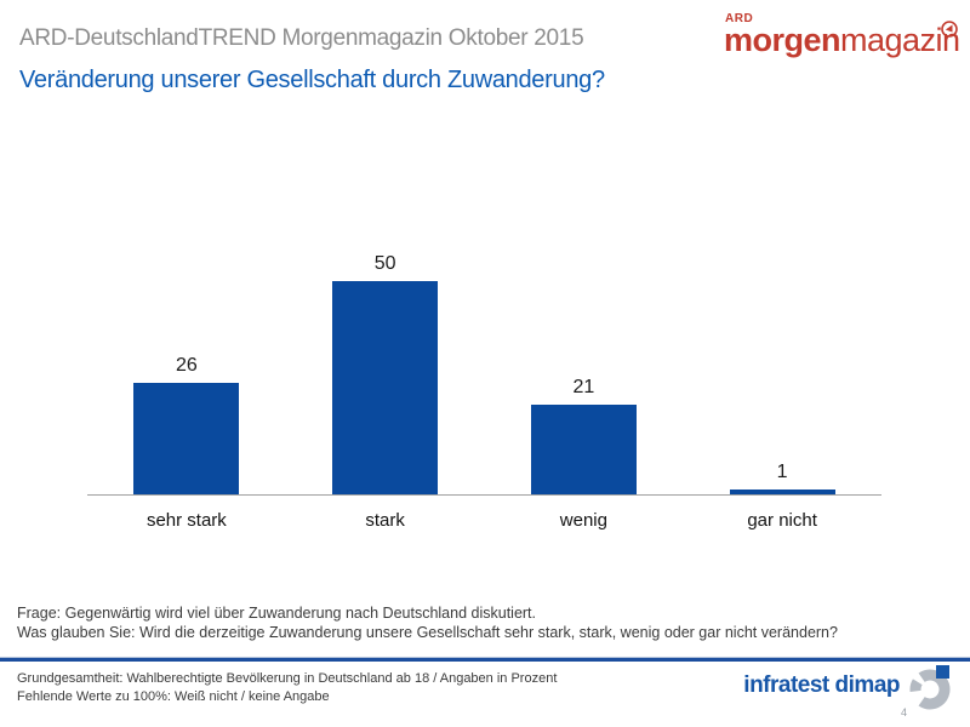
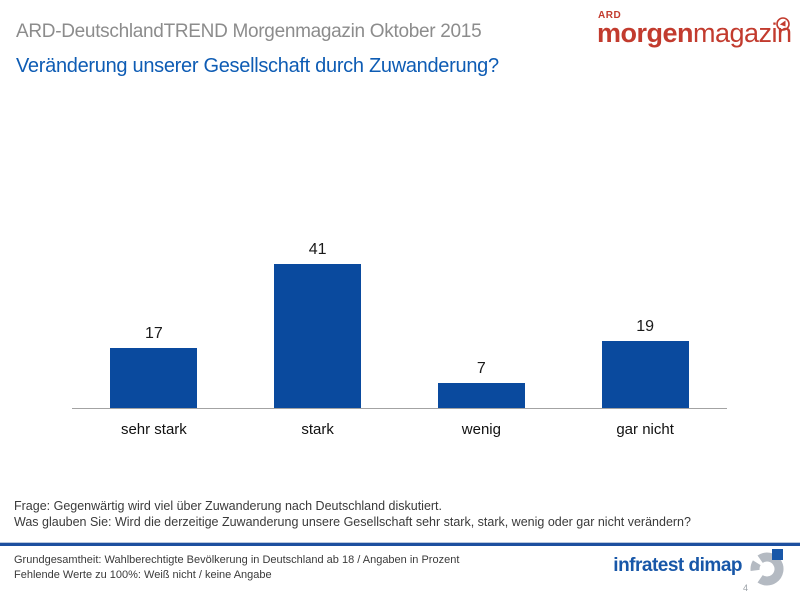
sehr stark: 26 -> 17
stark: 50 -> 41
wenig: 21 -> 7
gar nicht: 1 -> 19
